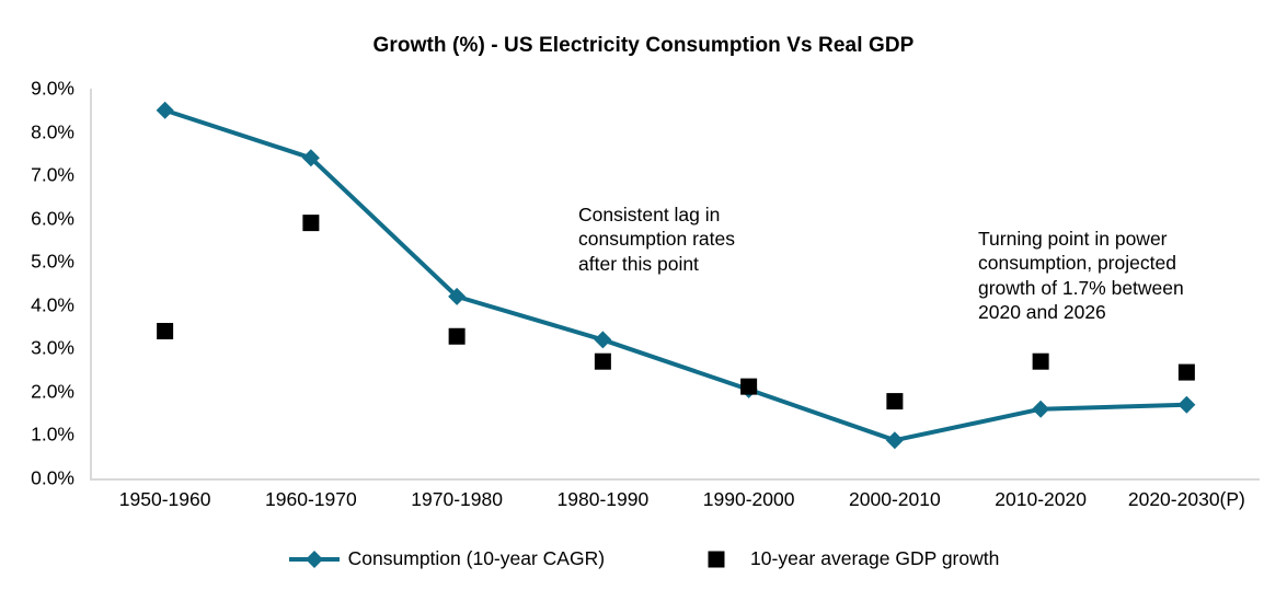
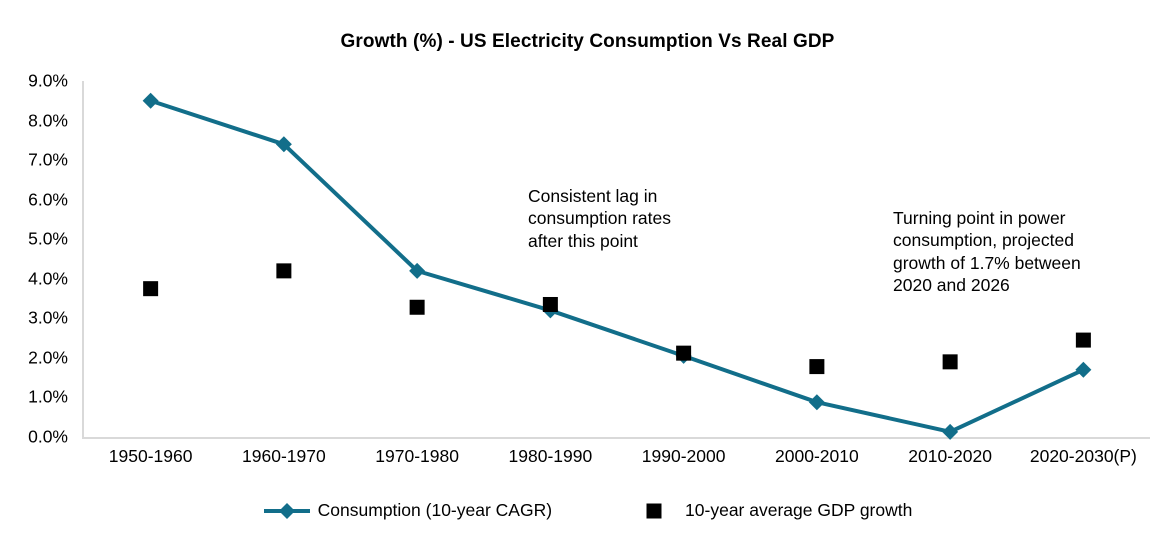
10-year average GDP growth/1950-1960: 3.4% -> 3.8%
10-year average GDP growth/1960-1970: 5.9% -> 4.2%
10-year average GDP growth/1980-1990: 2.7% -> 3.4%
Consumption (10-year CAGR)/2010-2020: 1.6% -> 0.1%
10-year average GDP growth/2010-2020: 2.7% -> 1.9%
